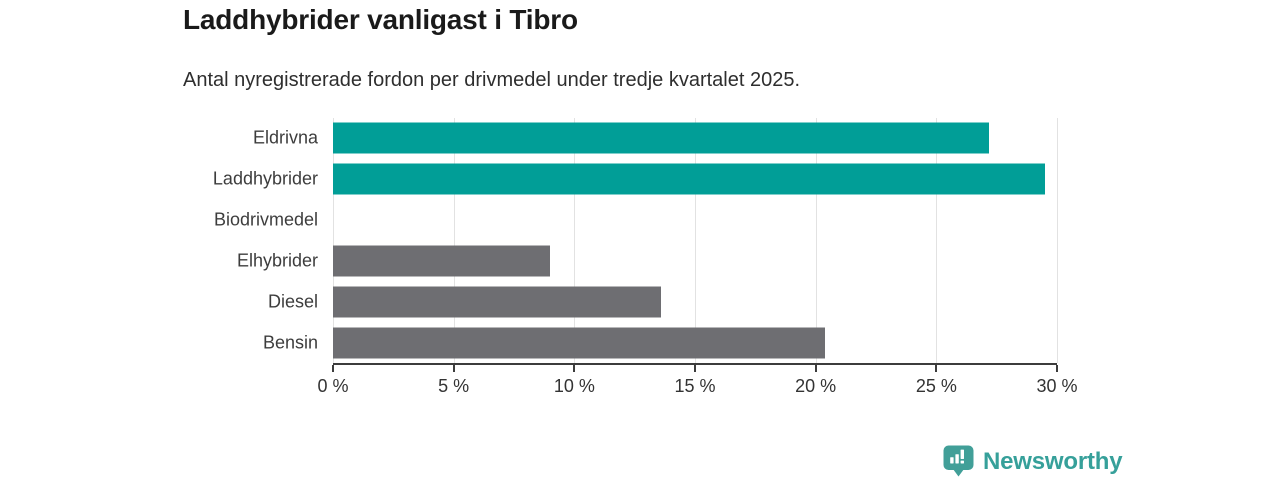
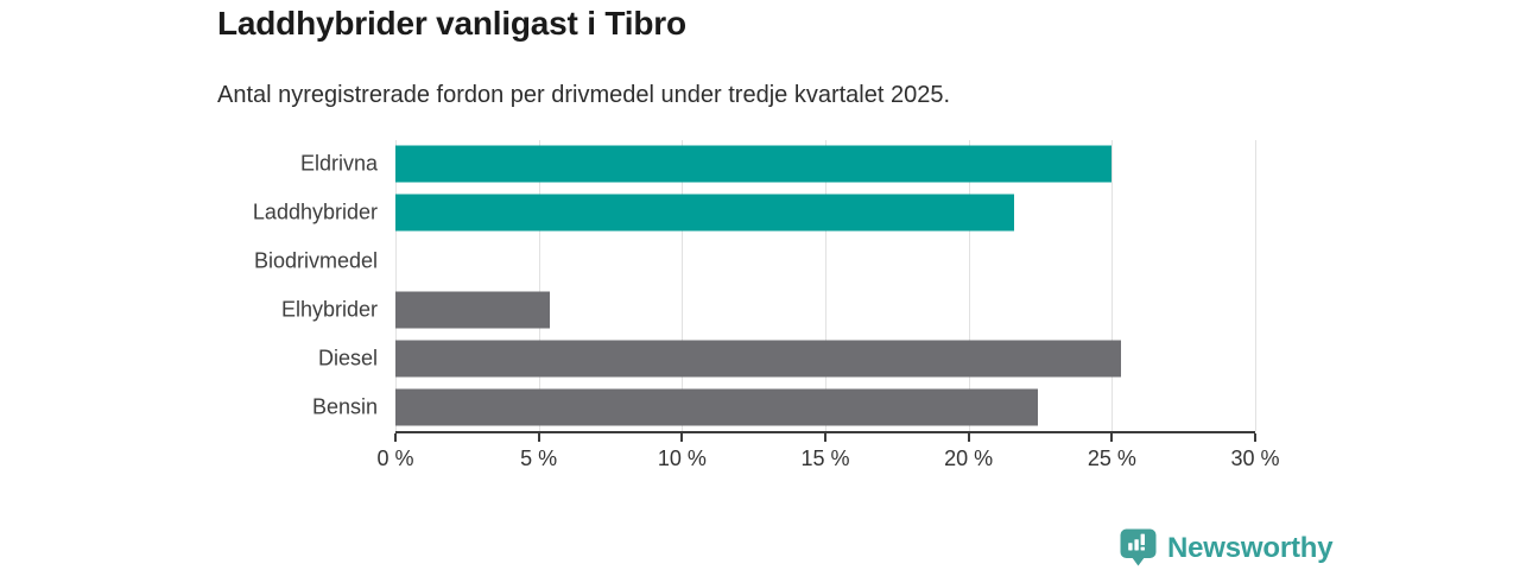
Eldrivna: 27.2% -> 25.0%
Laddhybrider: 29.5% -> 21.6%
Elhybrider: 9.0% -> 5.4%
Diesel: 13.6% -> 25.3%
Bensin: 20.4% -> 22.4%
